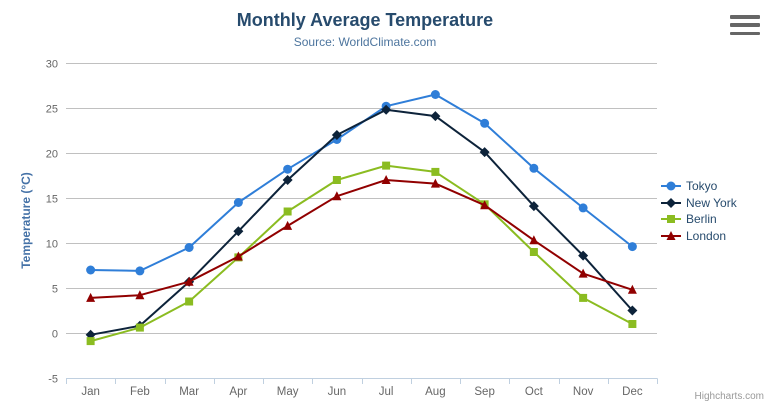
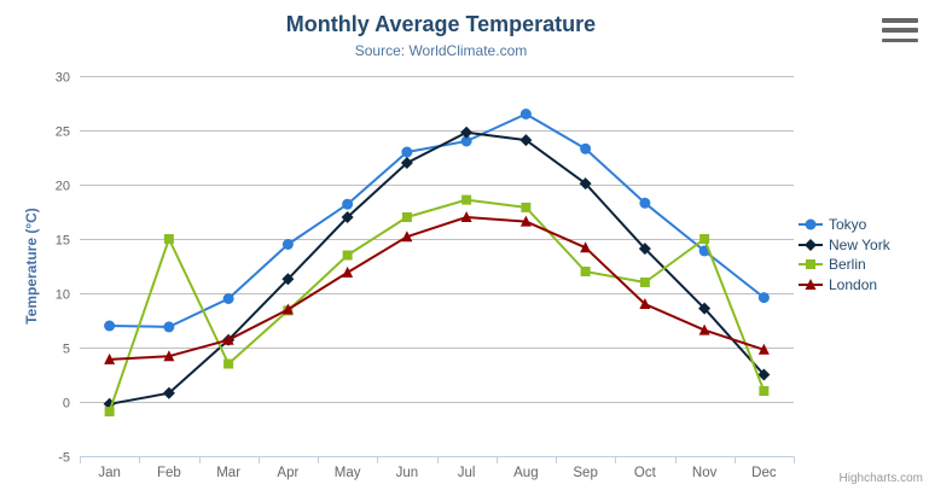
Berlin/Feb: 1 -> 15
Tokyo/Jun: 22 -> 23
Tokyo/Jul: 25 -> 24
Berlin/Sep: 14 -> 12
Berlin/Oct: 9 -> 11
London/Oct: 10 -> 9
Berlin/Nov: 4 -> 15
